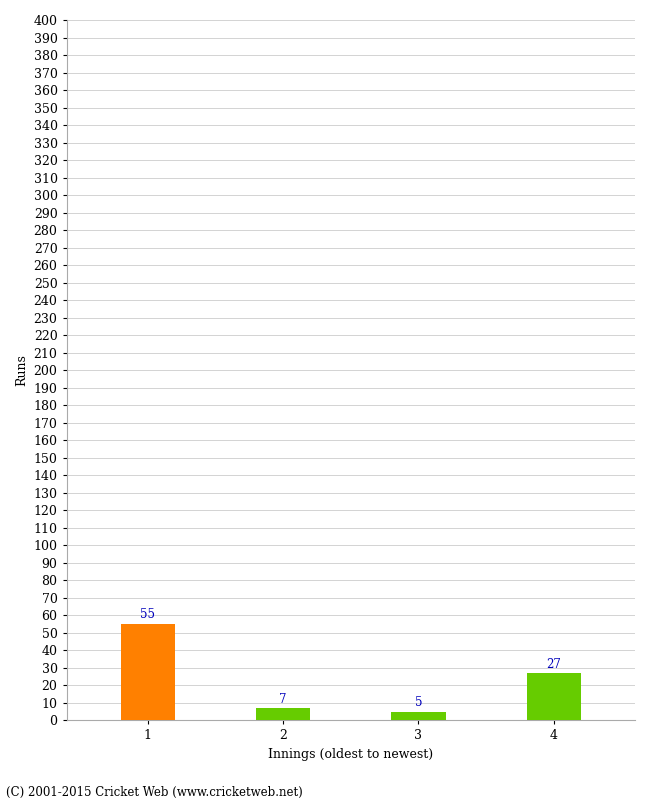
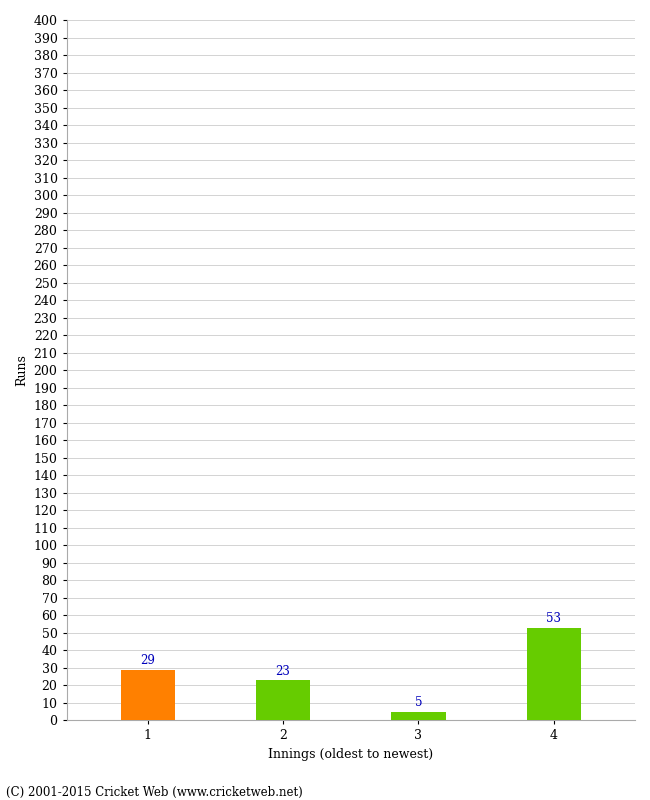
1: 55 -> 29
2: 7 -> 23
4: 27 -> 53
